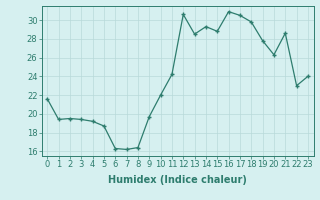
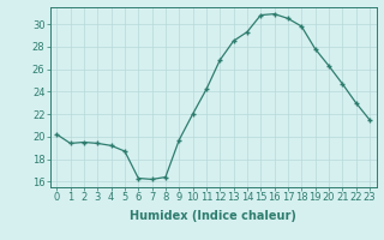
0: 21.6 -> 20.2
12: 30.6 -> 26.8
15: 28.8 -> 30.8
21: 28.6 -> 24.7
23: 24.0 -> 21.5
